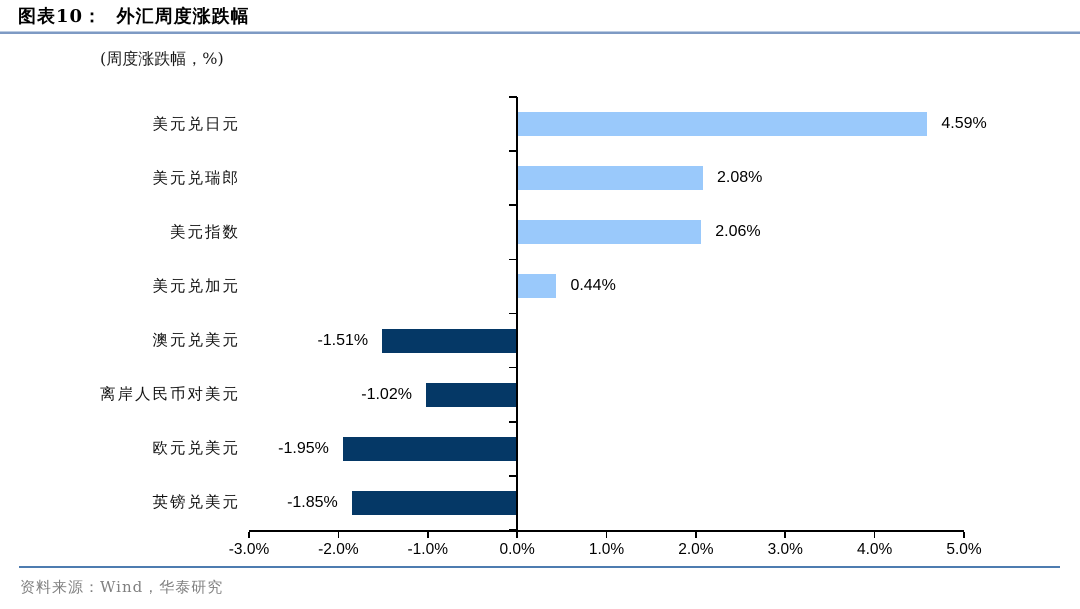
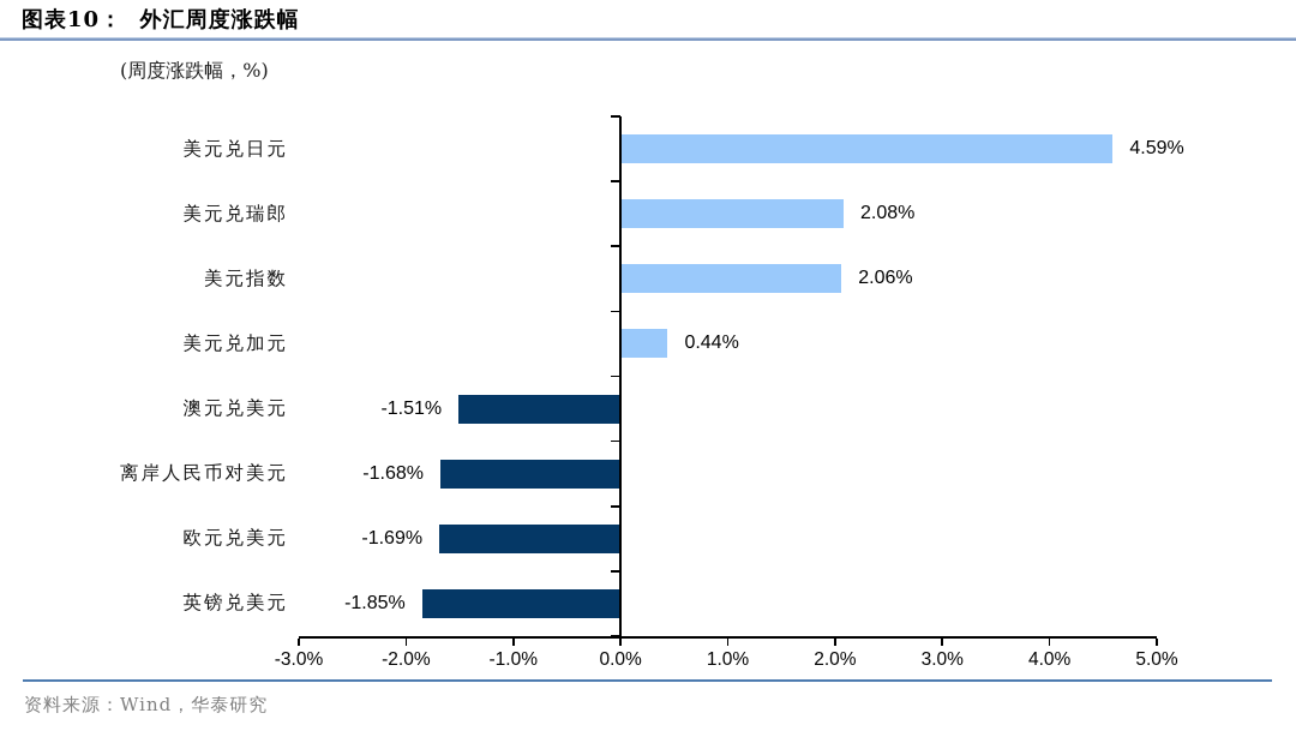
离岸人民币对美元: -1.02% -> -1.68%
欧元兑美元: -1.95% -> -1.69%
